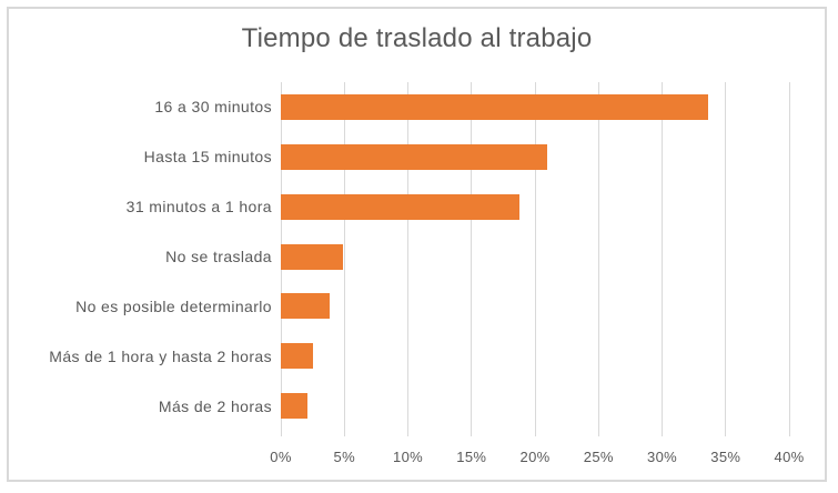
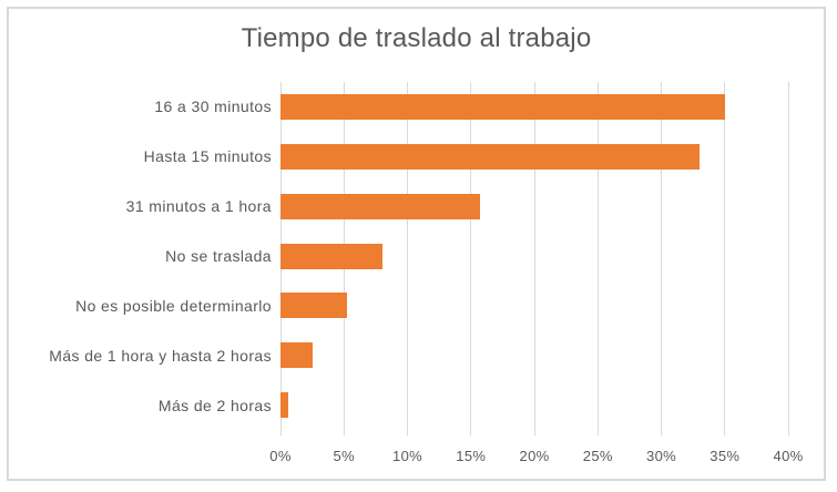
16 a 30 minutos: 33.6% -> 35.0%
Hasta 15 minutos: 21.0% -> 33.0%
31 minutos a 1 hora: 18.8% -> 15.7%
No se traslada: 4.9% -> 8.0%
No es posible determinarlo: 3.8% -> 5.2%
Más de 2 horas: 2.1% -> 0.6%
